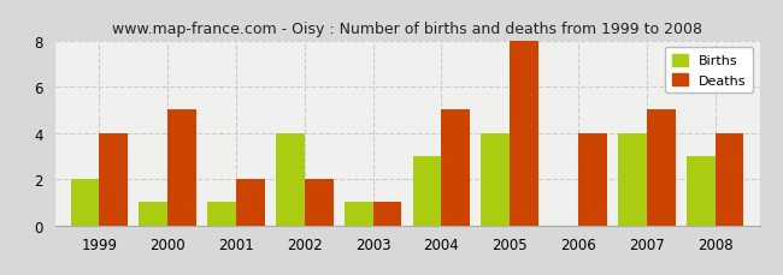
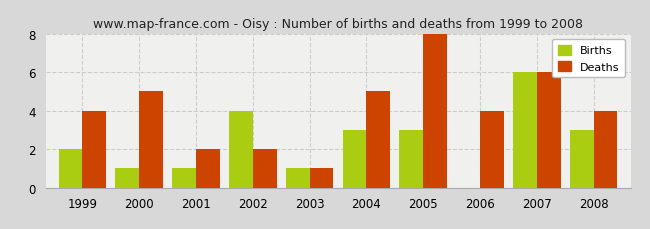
Births/2005: 4 -> 3
Births/2007: 4 -> 6
Deaths/2007: 5 -> 6
